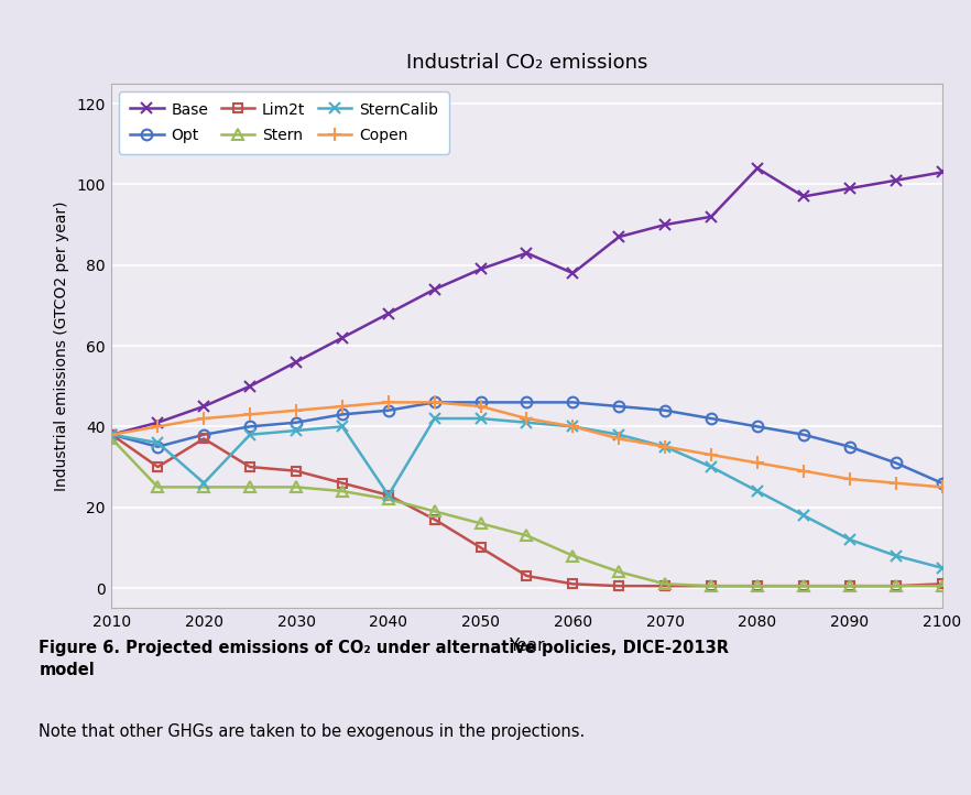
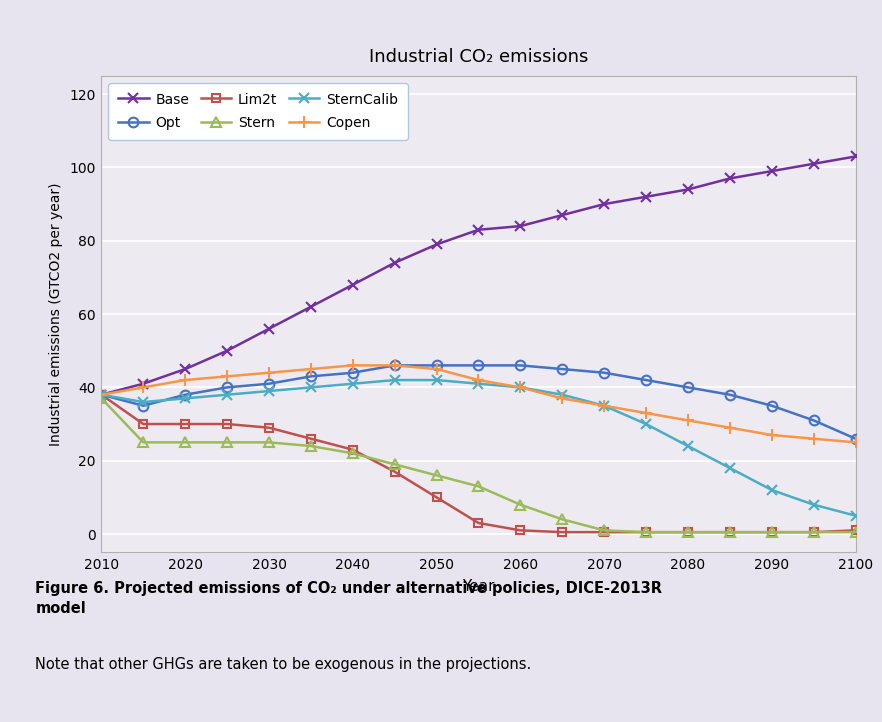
Lim2t/2020: 37.0 -> 30.0
SternCalib/2020: 26 -> 37
SternCalib/2040: 23 -> 41
Base/2060: 78 -> 84
Base/2080: 104 -> 94
